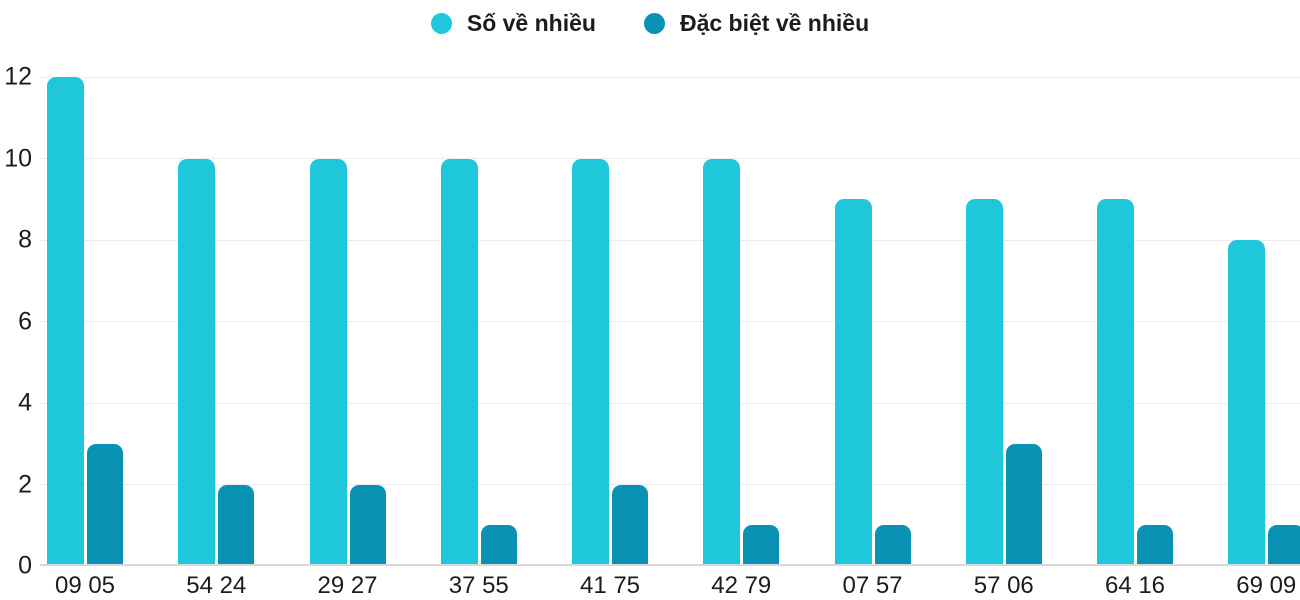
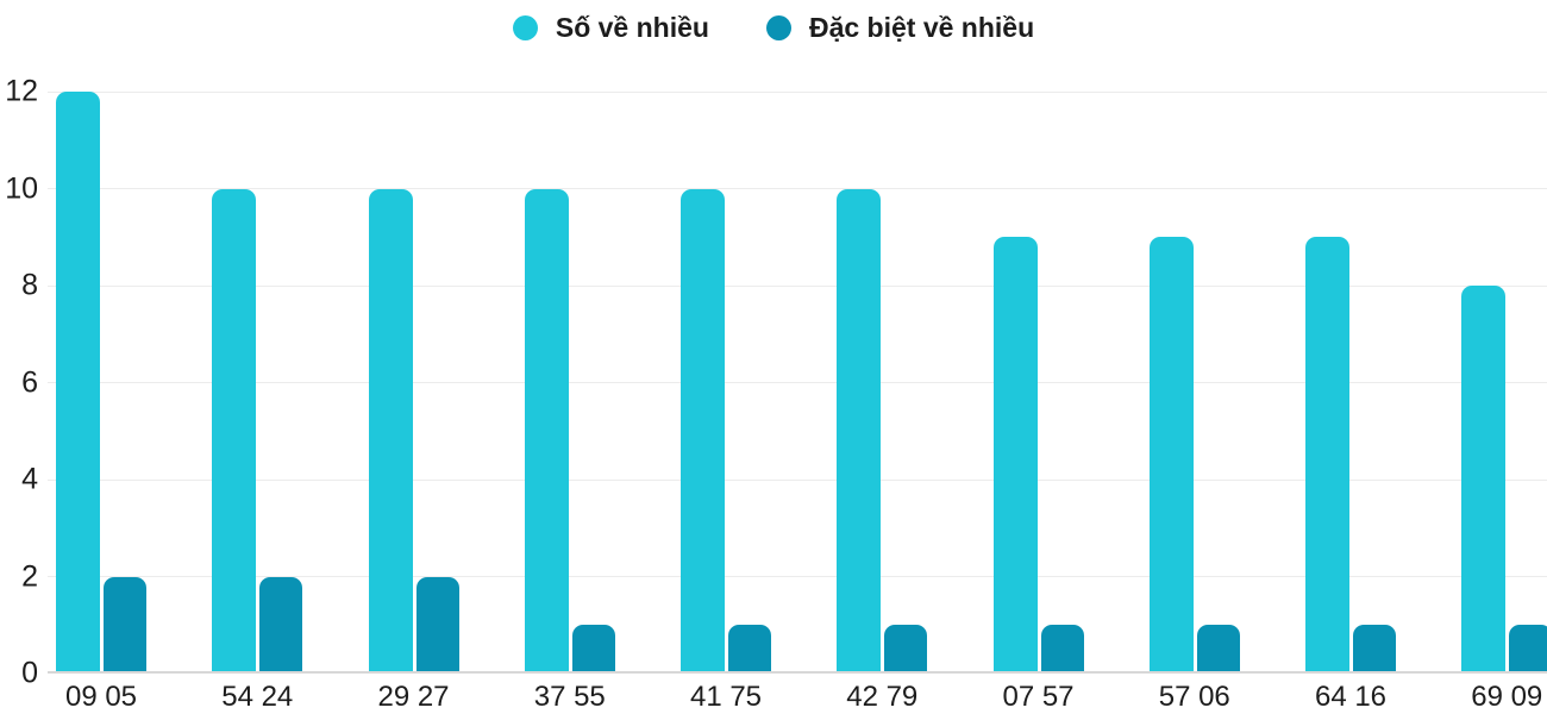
Đặc biệt về nhiều/09 05: 3 -> 2
Đặc biệt về nhiều/41 75: 2 -> 1
Đặc biệt về nhiều/57 06: 3 -> 1
